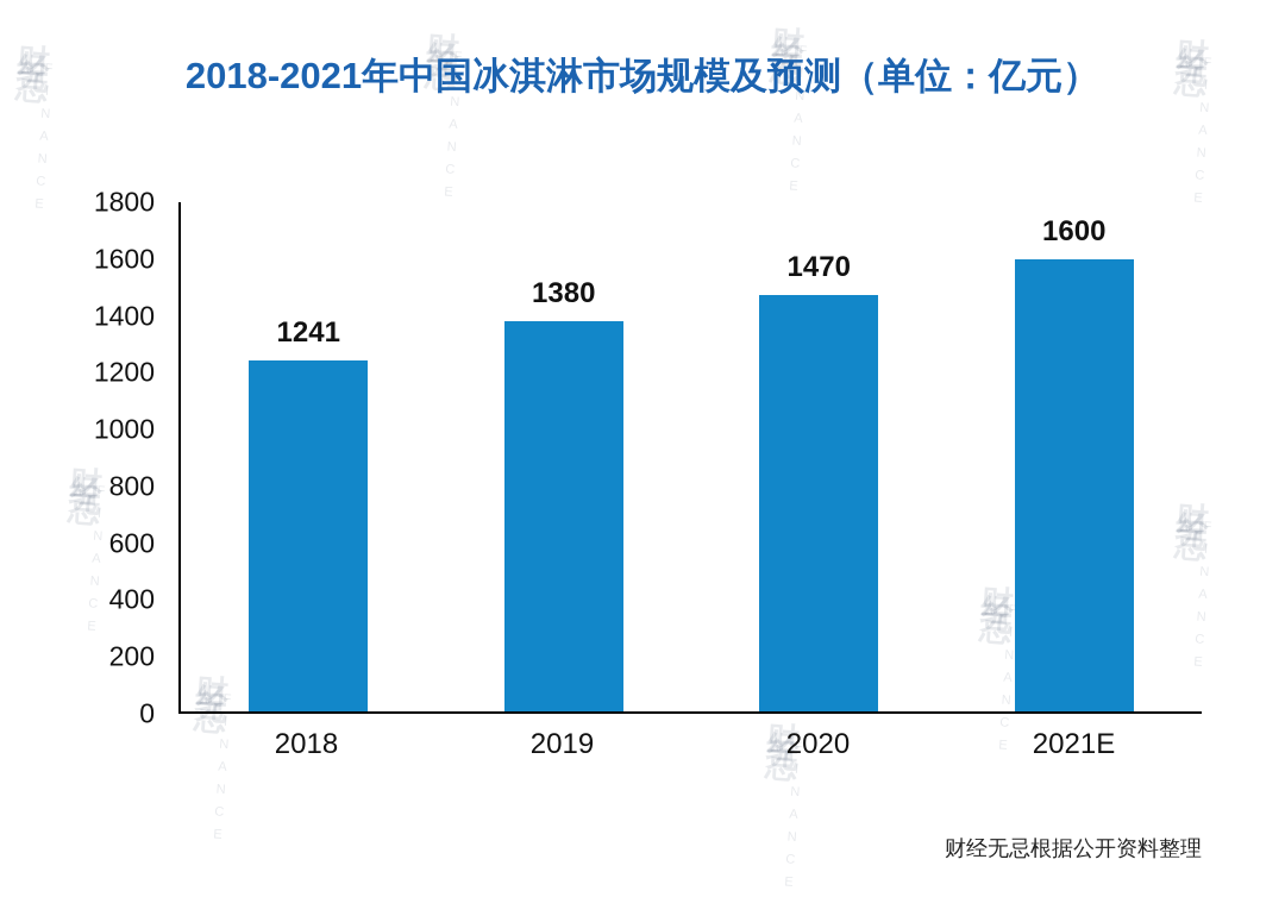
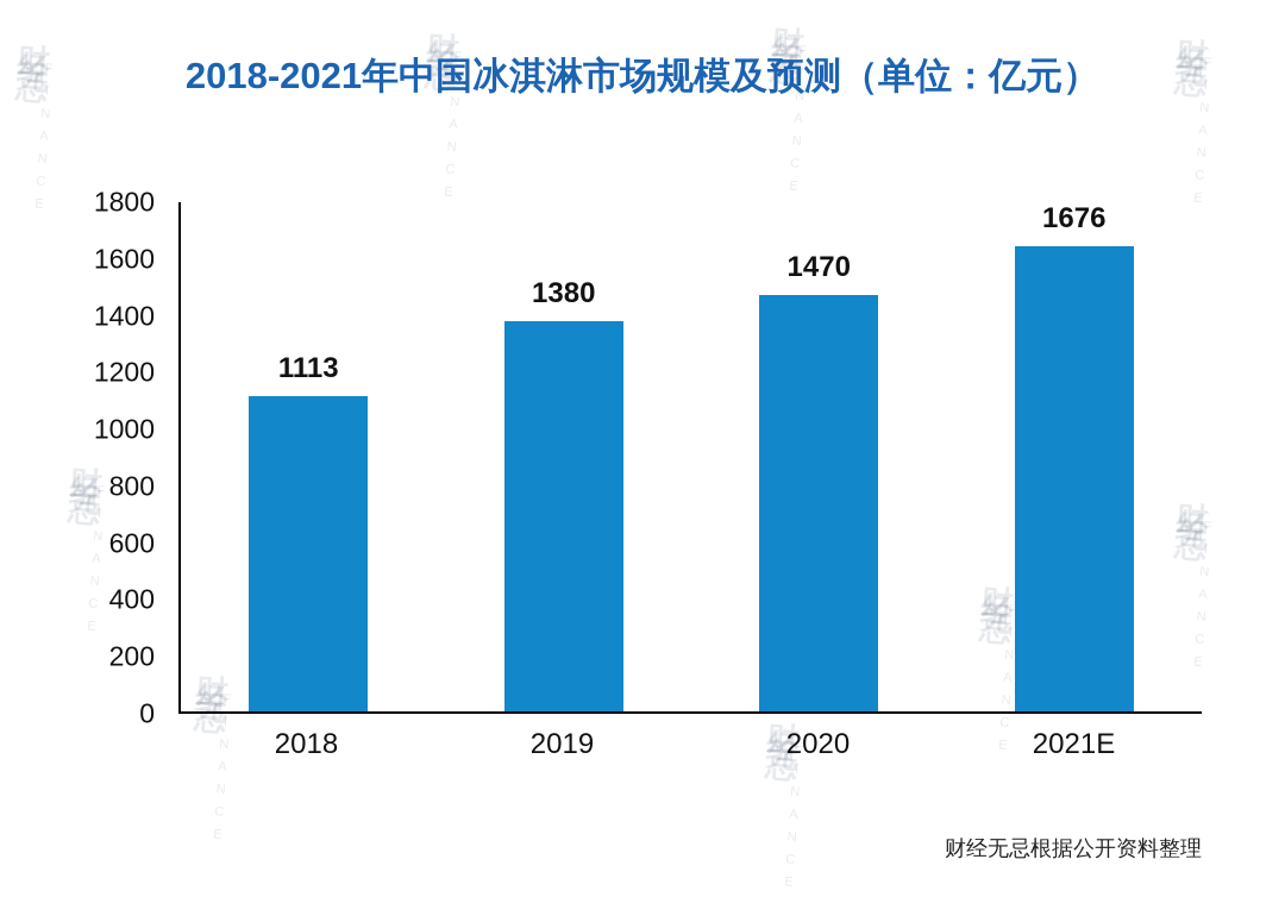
2018: 1241 -> 1113
2021E: 1600 -> 1676
